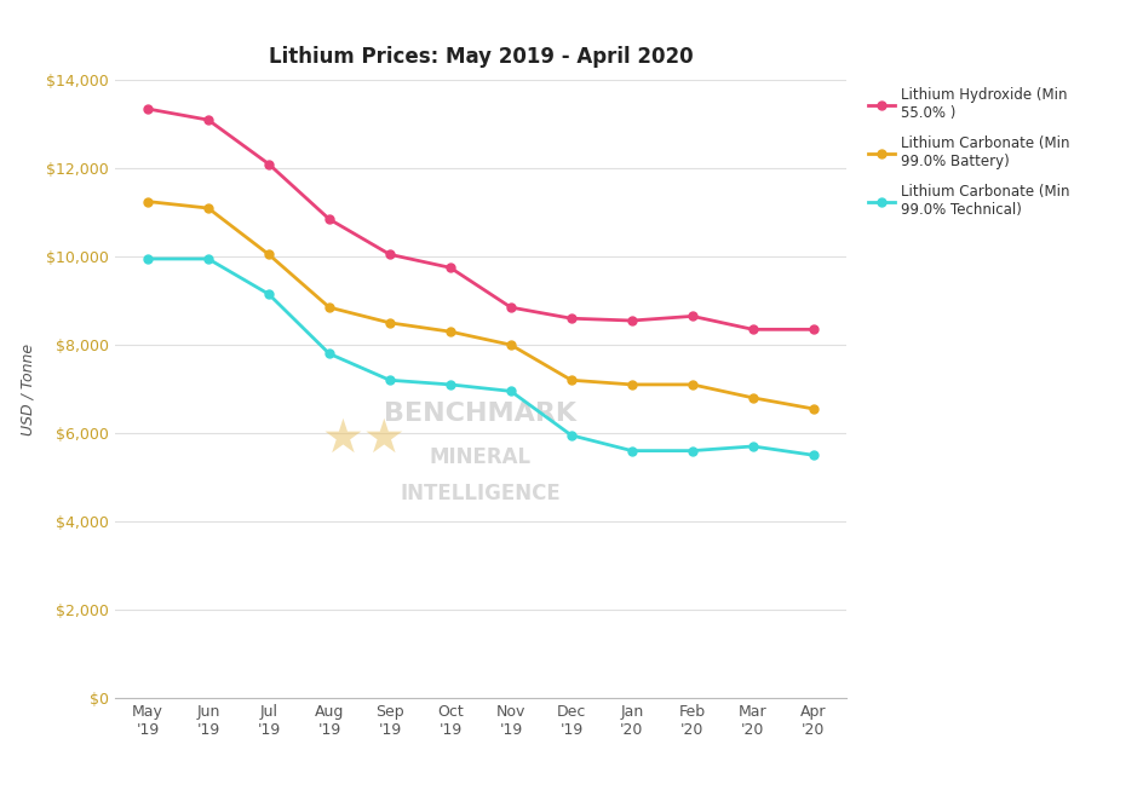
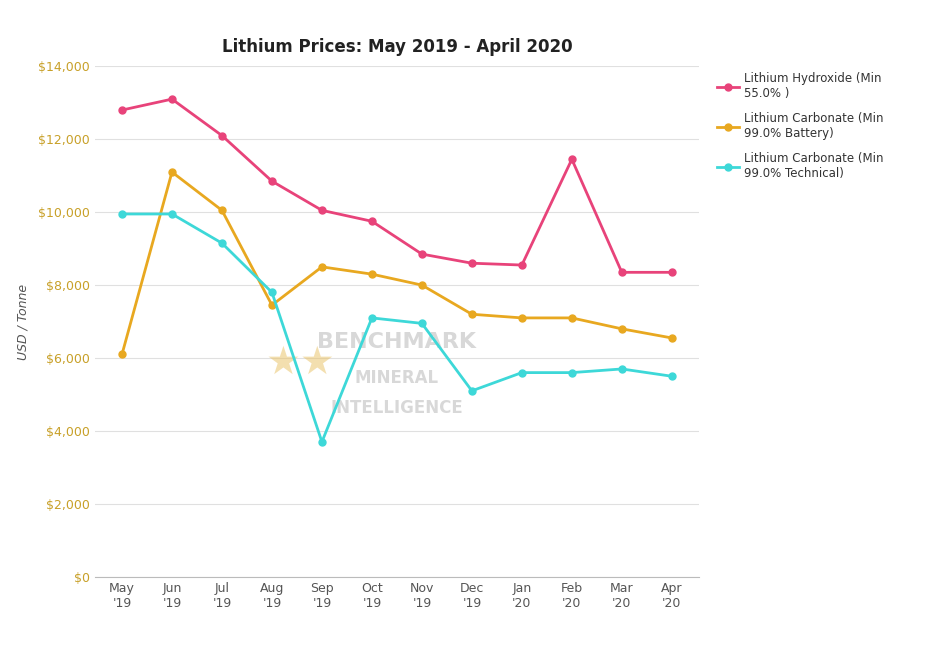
Lithium Hydroxide (Min 55.0% )/May '19: $13,350 -> $12,800
Lithium Carbonate (Min 99.0% Battery)/May '19: $11,250 -> $6,100
Lithium Carbonate (Min 99.0% Battery)/Aug '19: $8,850 -> $7,450
Lithium Carbonate (Min 99.0% Technical)/Sep '19: $7,200 -> $3,700
Lithium Carbonate (Min 99.0% Technical)/Dec '19: $5,950 -> $5,100
Lithium Hydroxide (Min 55.0% )/Feb '20: $8,650 -> $11,450
